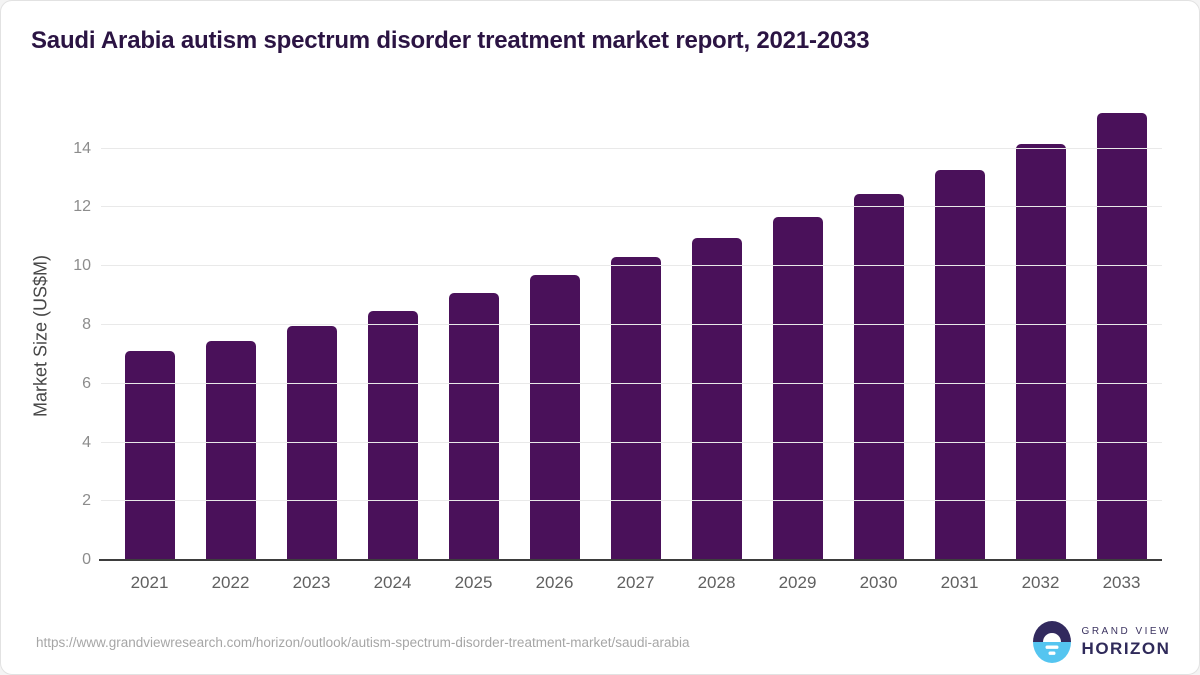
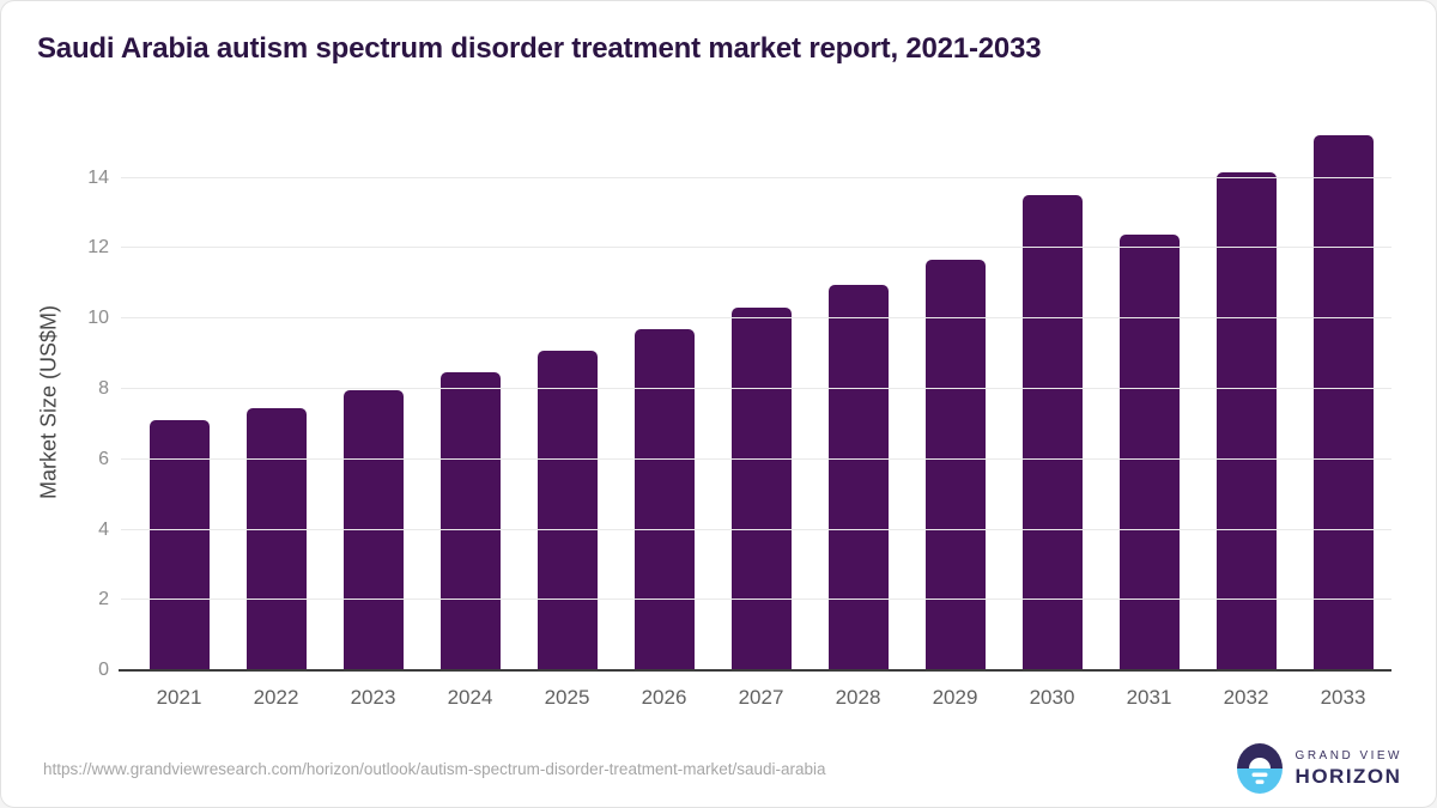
2030: 12.4 -> 13.5
2031: 13.3 -> 12.4
